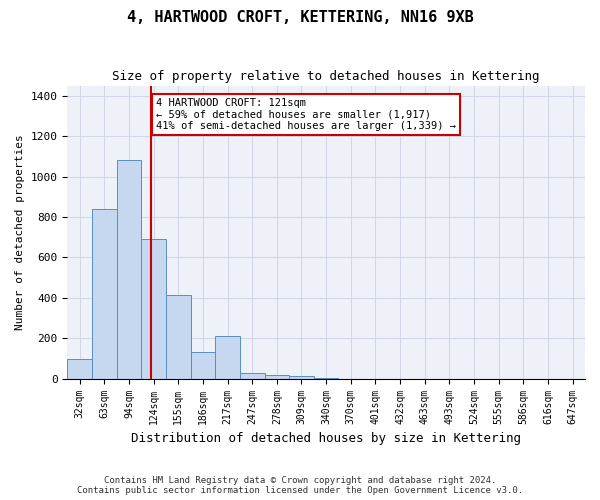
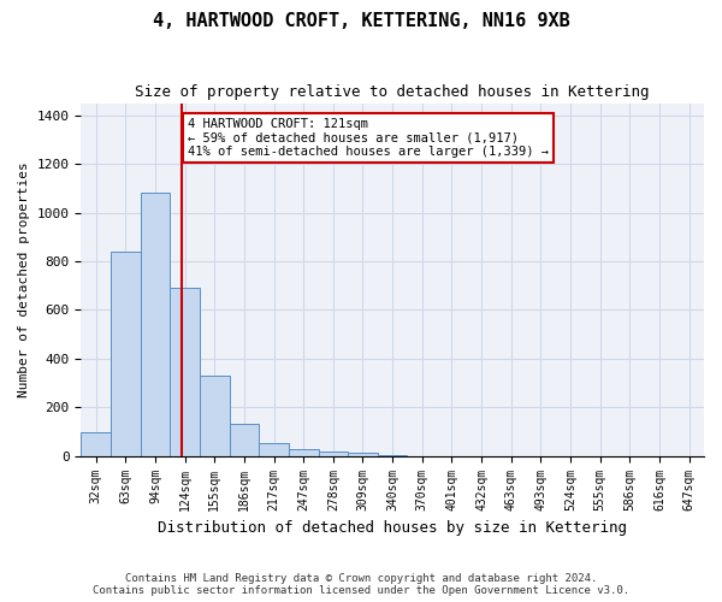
155sqm: 415 -> 330
217sqm: 210 -> 55
